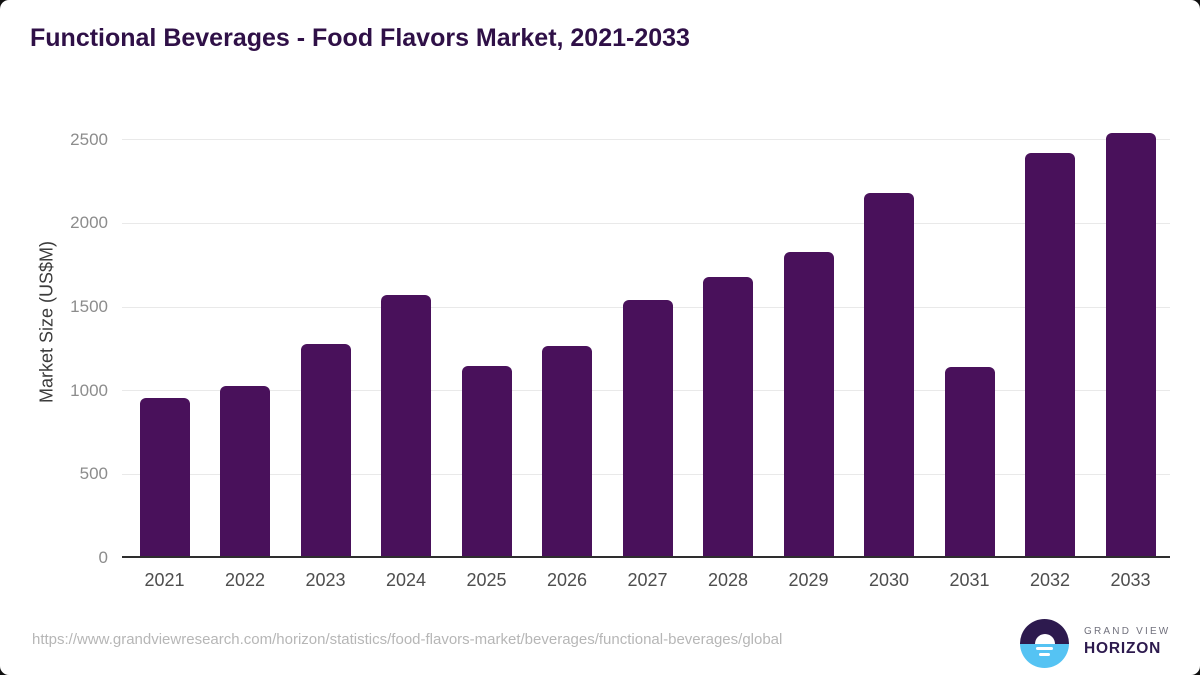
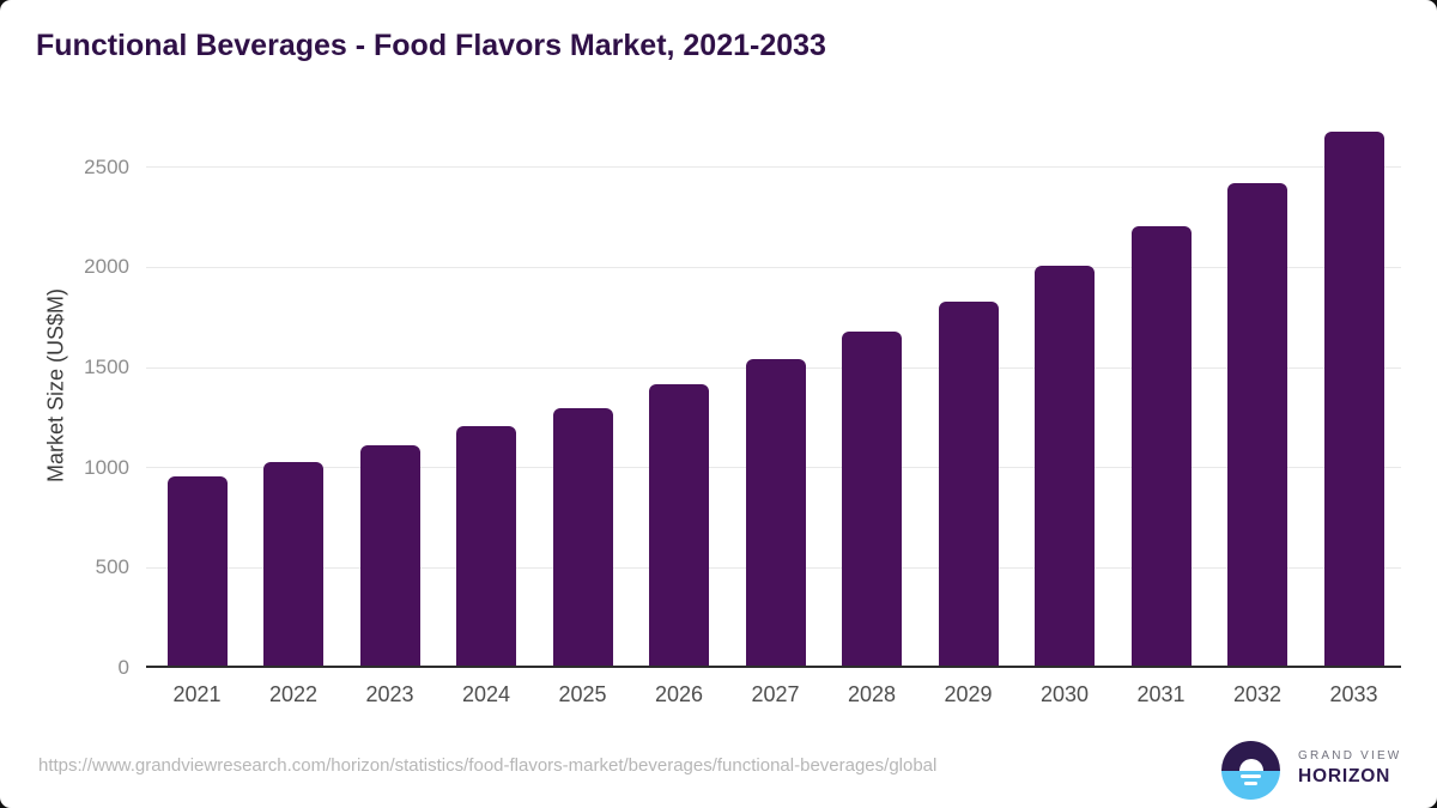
2023: 1280 -> 1110
2024: 1570 -> 1200
2025: 1150 -> 1300
2026: 1270 -> 1420
2030: 2180 -> 2010
2031: 1140 -> 2200
2033: 2540 -> 2680
